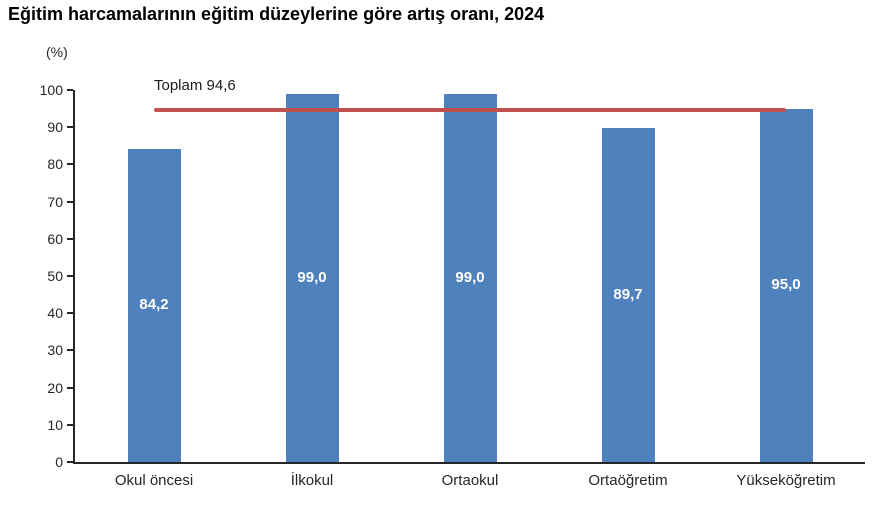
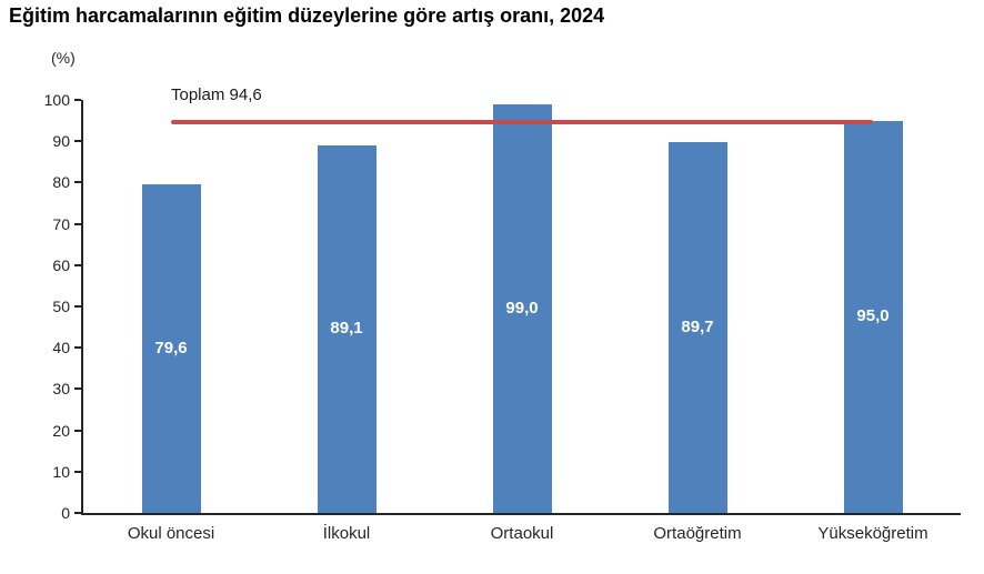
Okul öncesi: 84,2 -> 79,6
İlkokul: 99,0 -> 89,1
